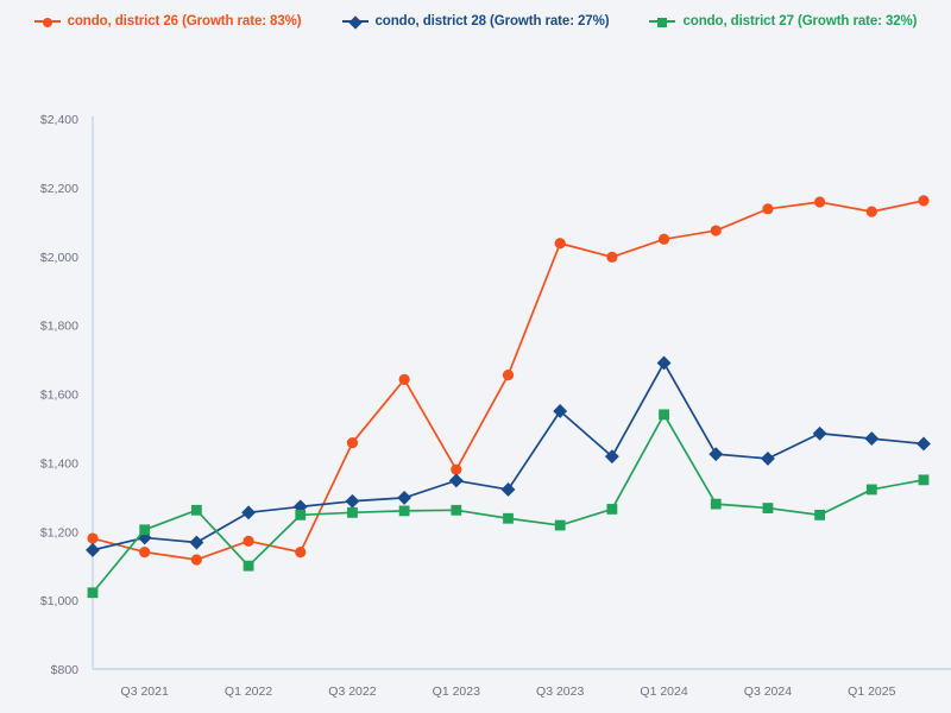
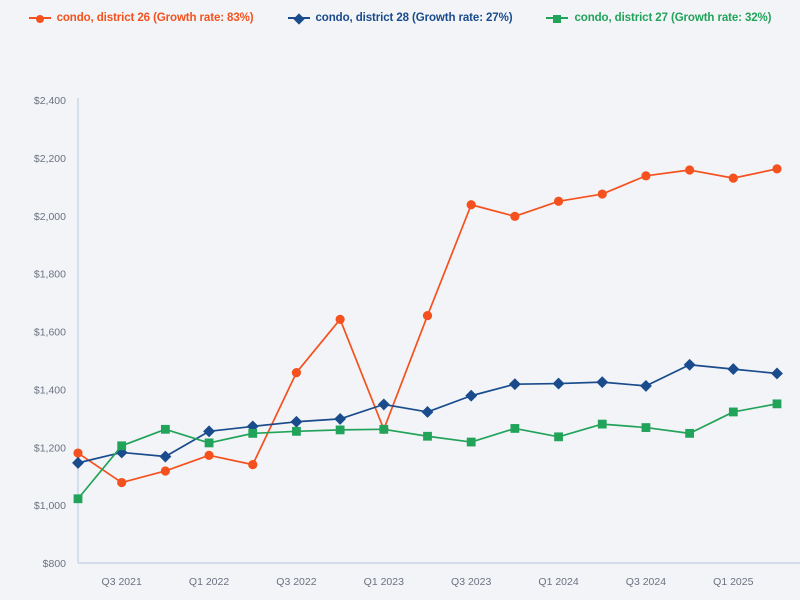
condo, district 26 (Growth rate: 83%)/Q3 2021: $1140 -> $1080
condo, district 27 (Growth rate: 32%)/Q1 2022: $1100 -> $1220
condo, district 26 (Growth rate: 83%)/Q1 2023: $1380 -> $1260
condo, district 28 (Growth rate: 27%)/Q3 2023: $1550 -> $1380
condo, district 28 (Growth rate: 27%)/Q1 2024: $1690 -> $1420
condo, district 27 (Growth rate: 32%)/Q1 2024: $1540 -> $1240
